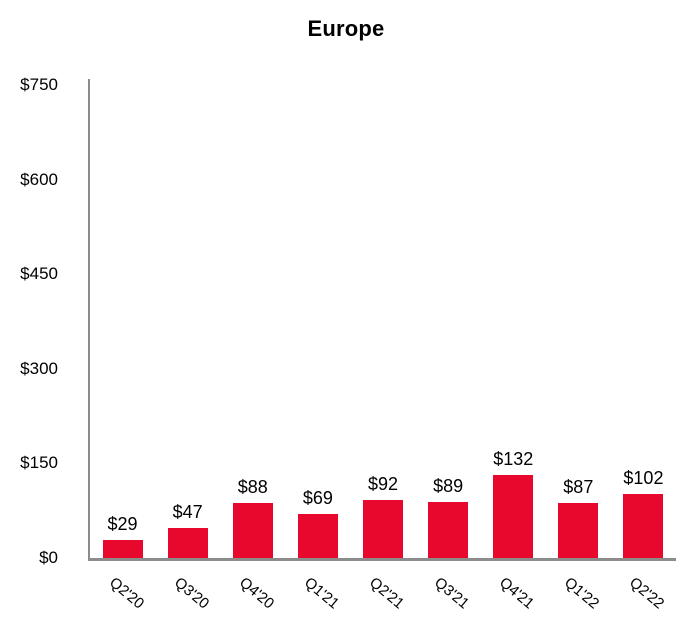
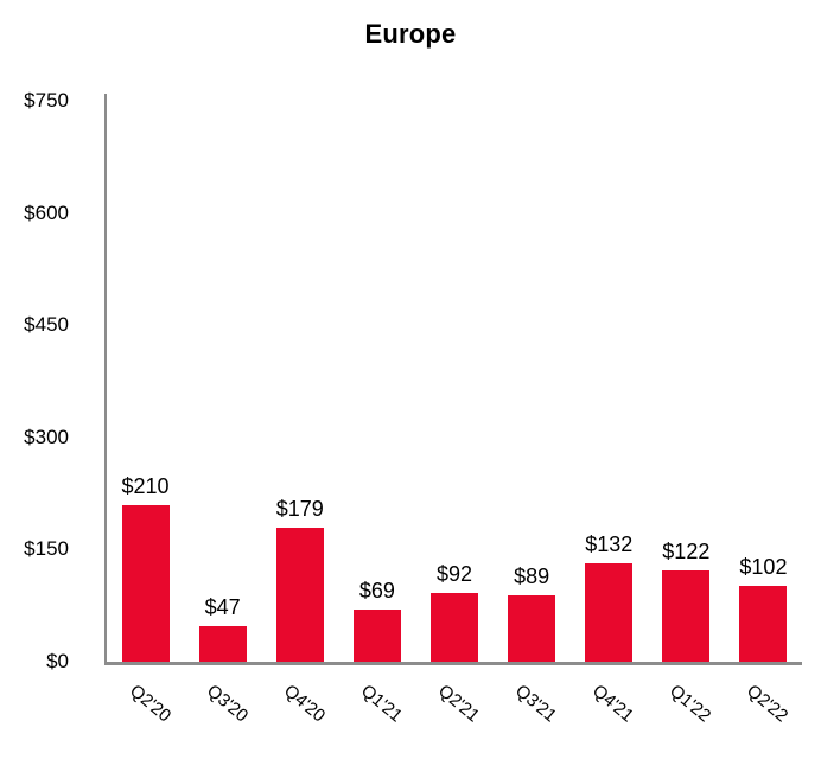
Q2'20: $29 -> $210
Q4'20: $88 -> $179
Q1'22: $87 -> $122
